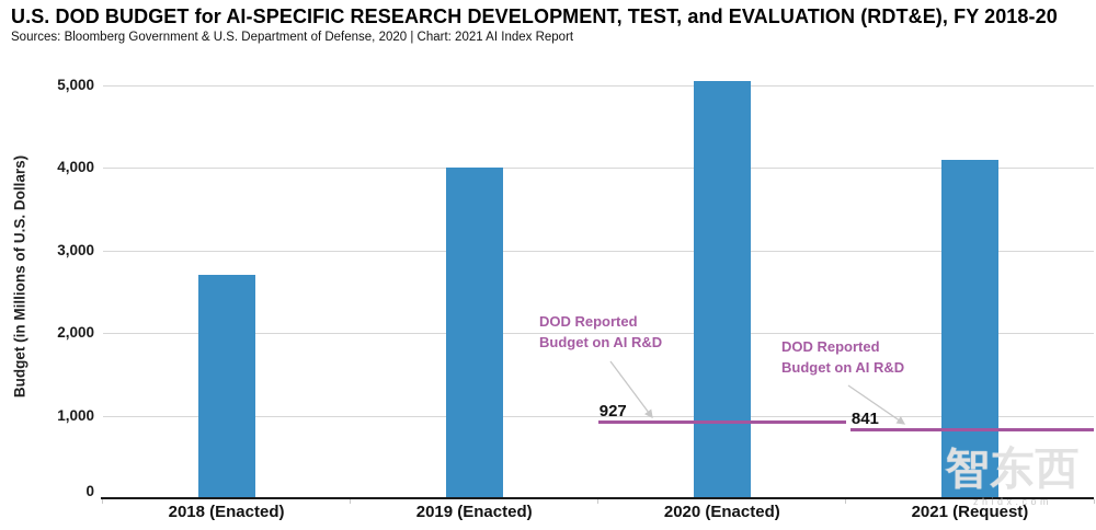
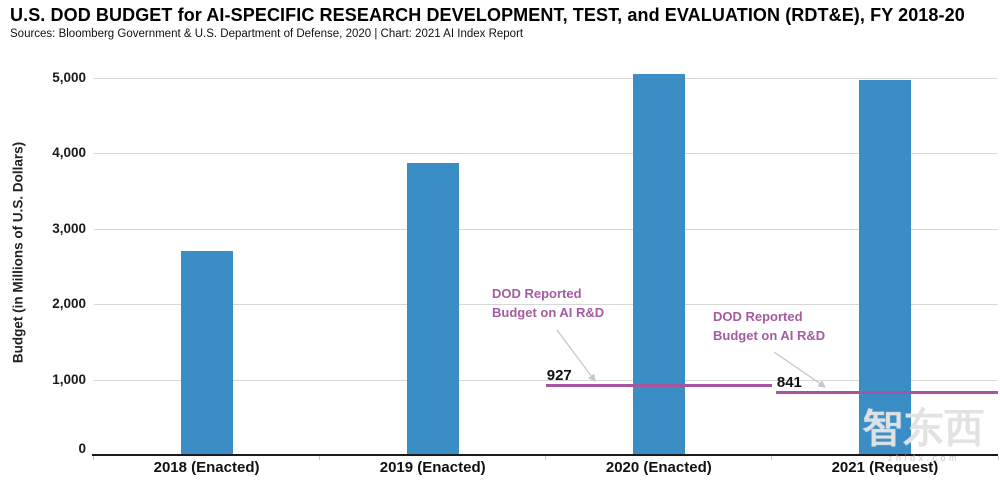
2019 (Enacted): 4000 -> 3900
2021 (Request): 4100 -> 5000
